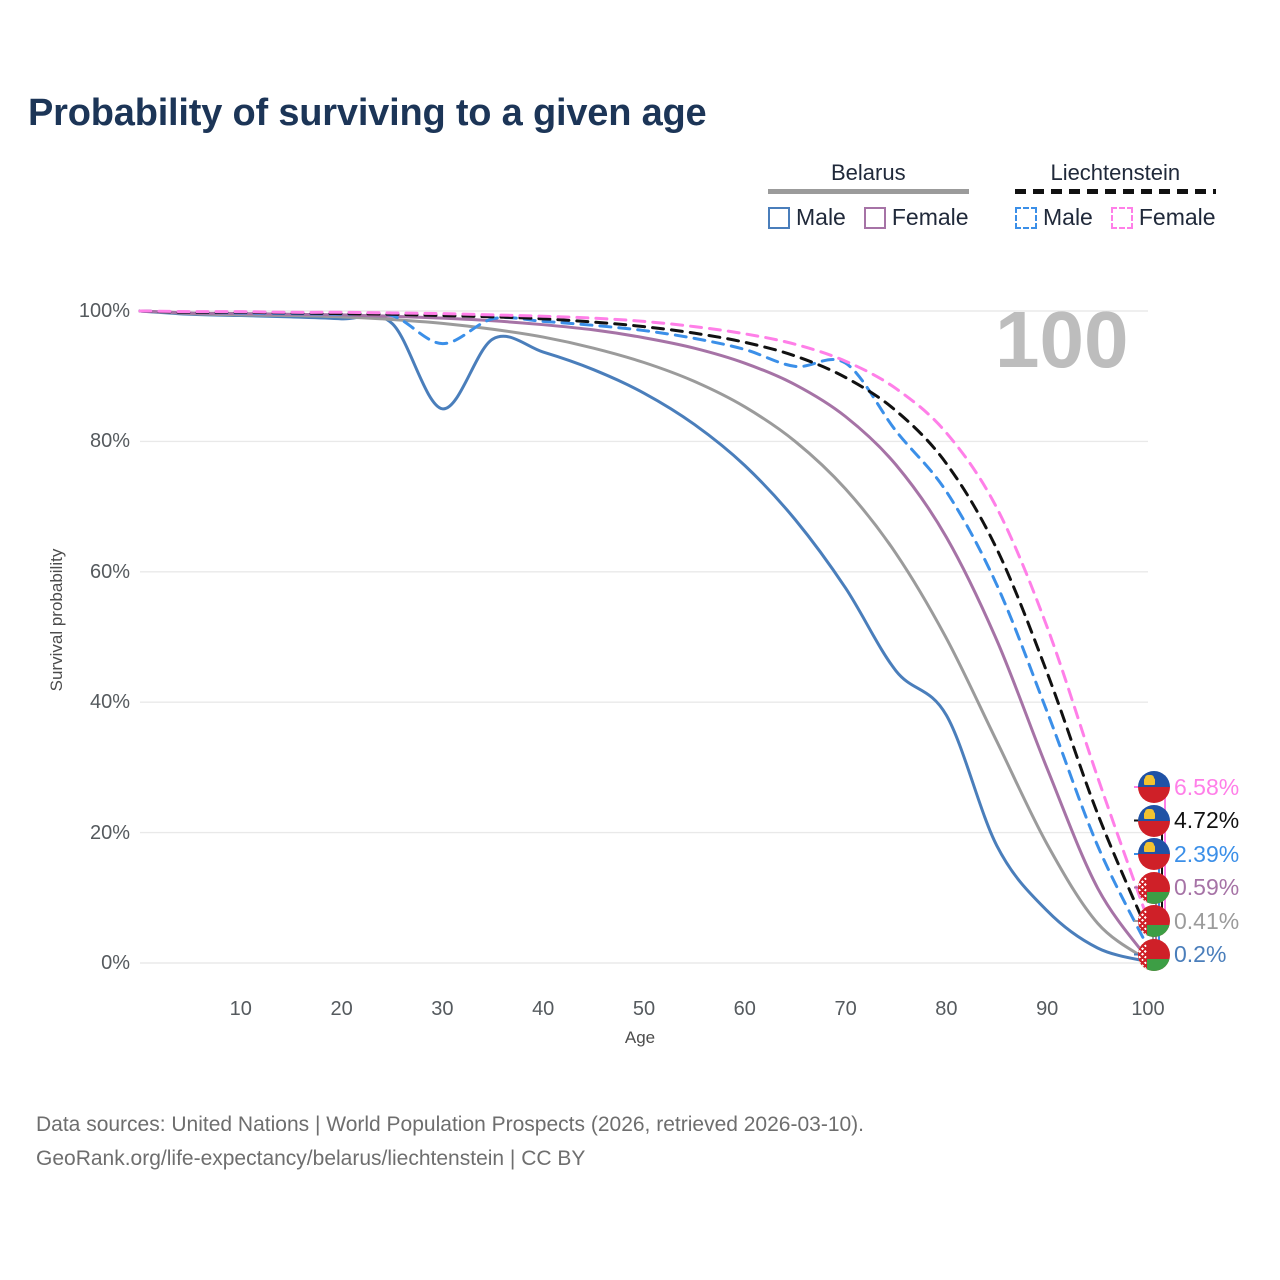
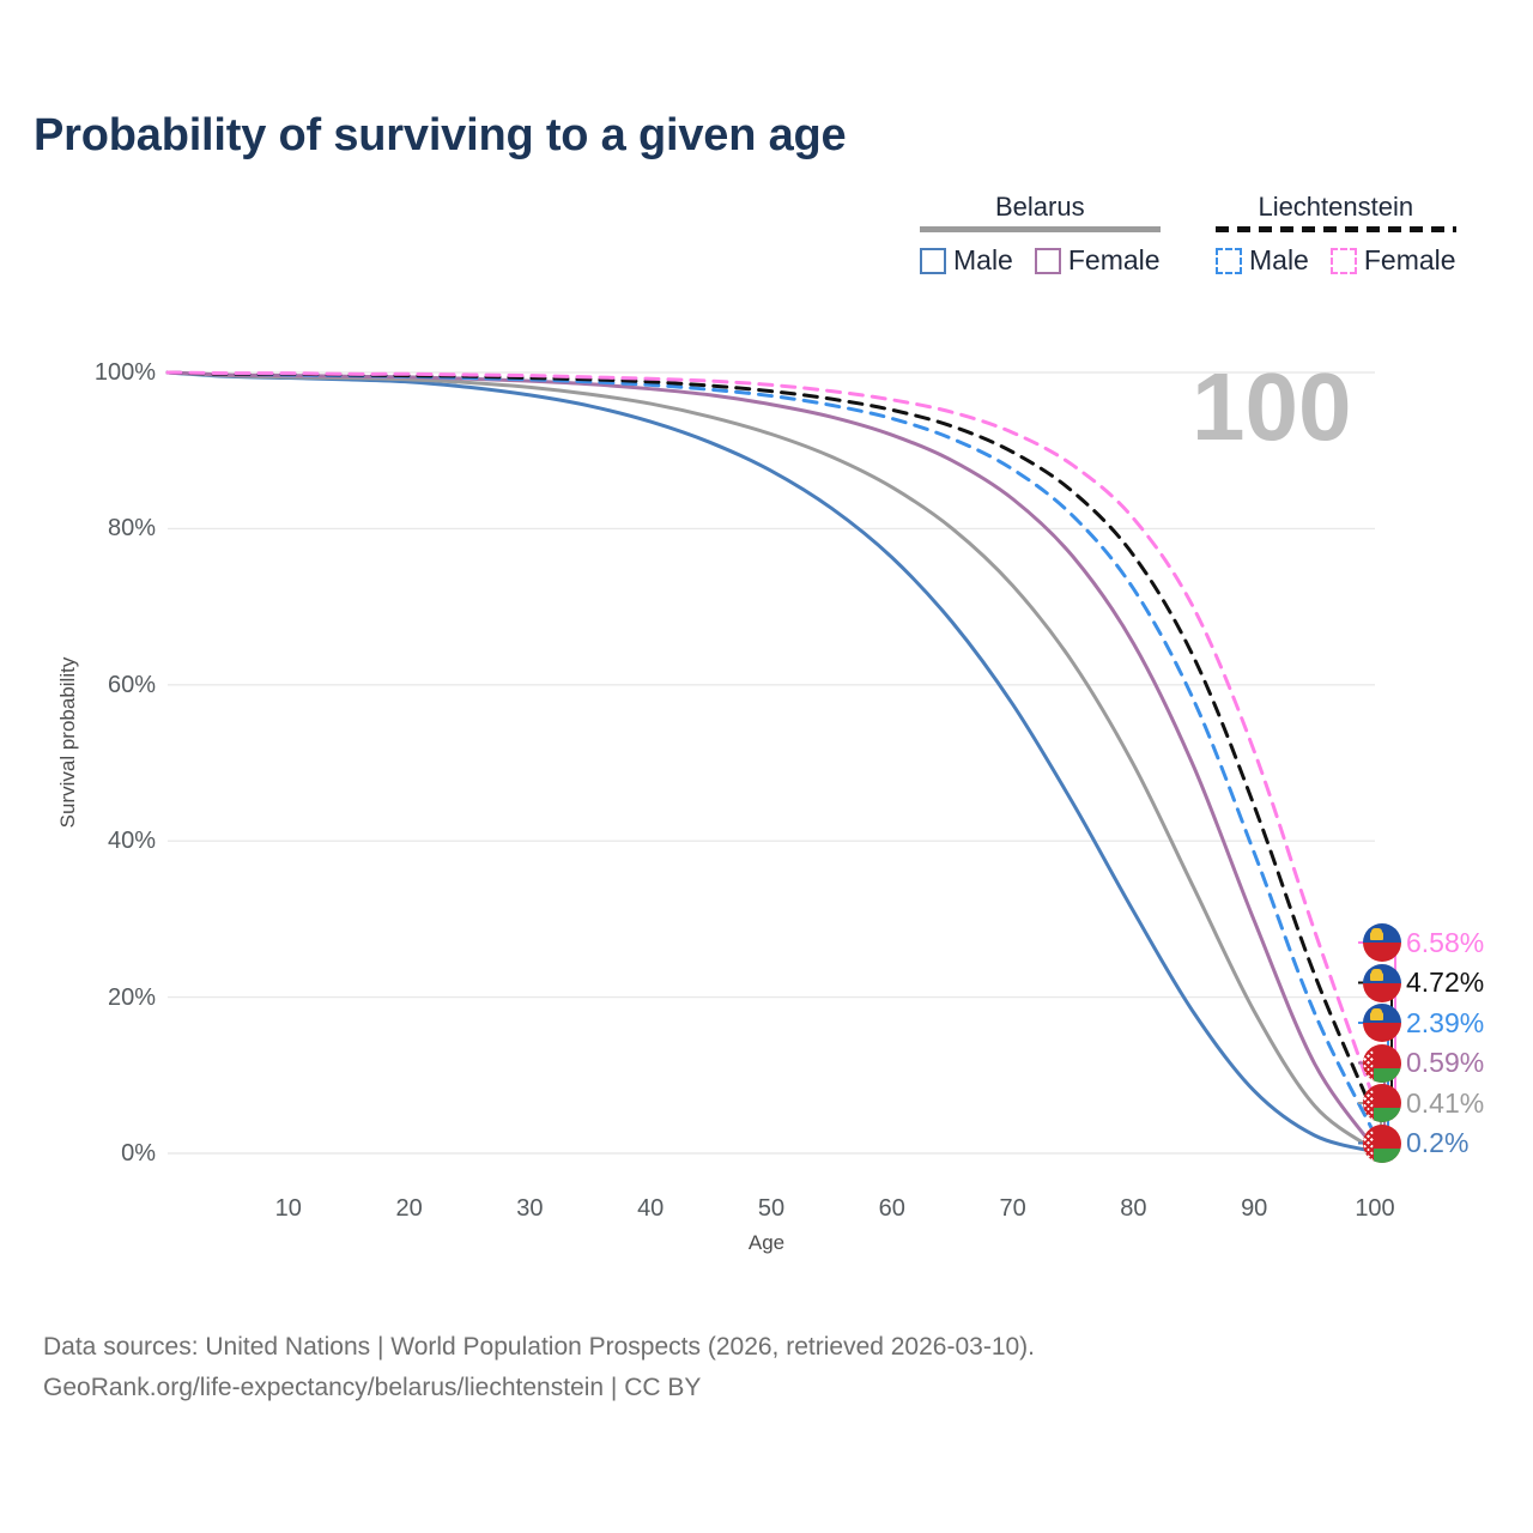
Belarus Male/30: 85% -> 97%
Liechtenstein Male/30: 95% -> 99%
Liechtenstein Male/70: 92% -> 88%
Belarus Male/80: 38% -> 31%
